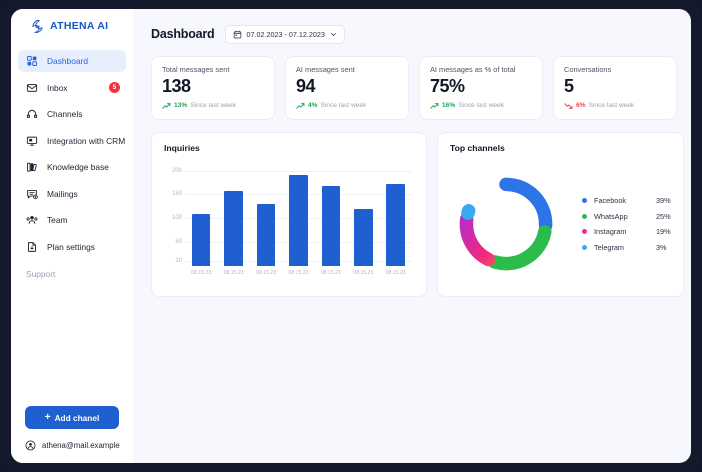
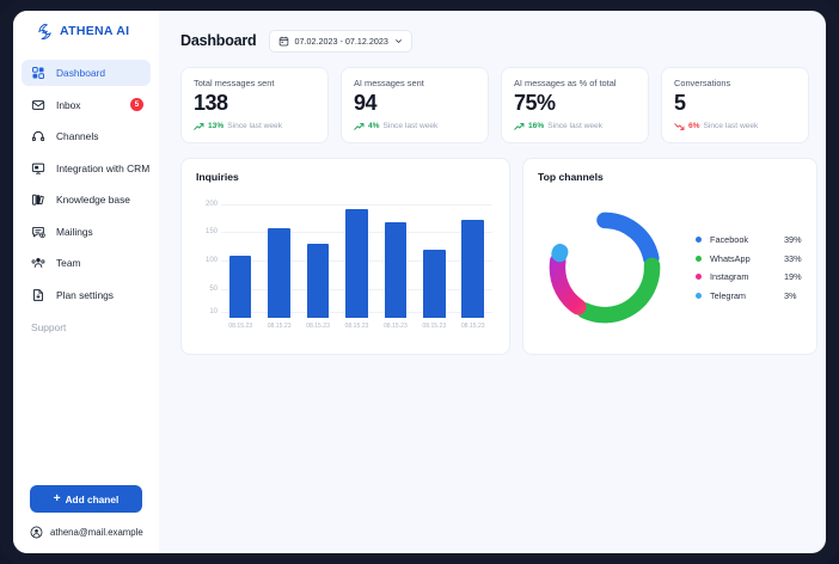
Top channels/WhatsApp: 25% -> 33%
